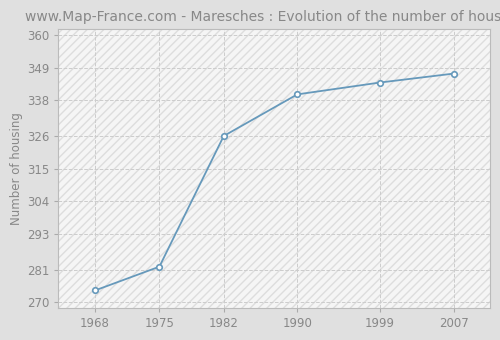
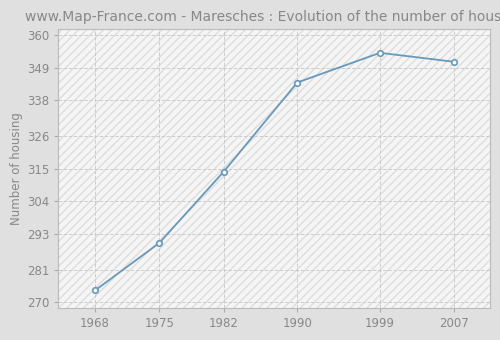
1975: 282 -> 290
1982: 326 -> 314
1990: 340 -> 344
1999: 344 -> 354
2007: 347 -> 351
